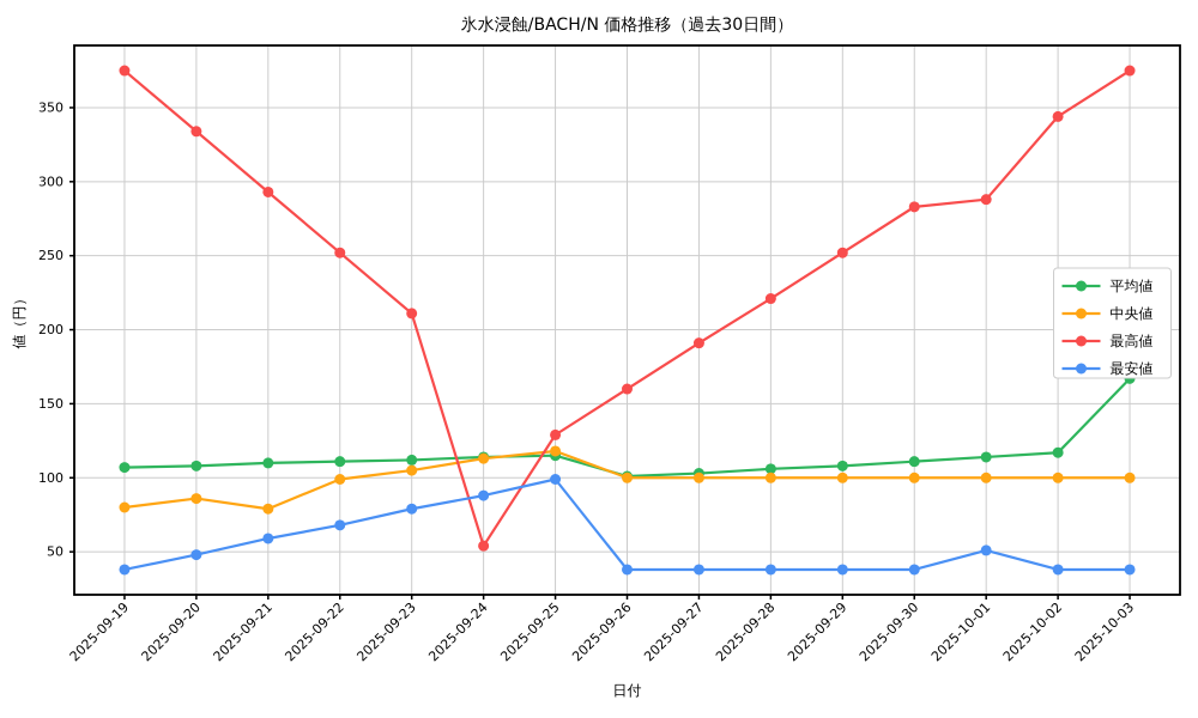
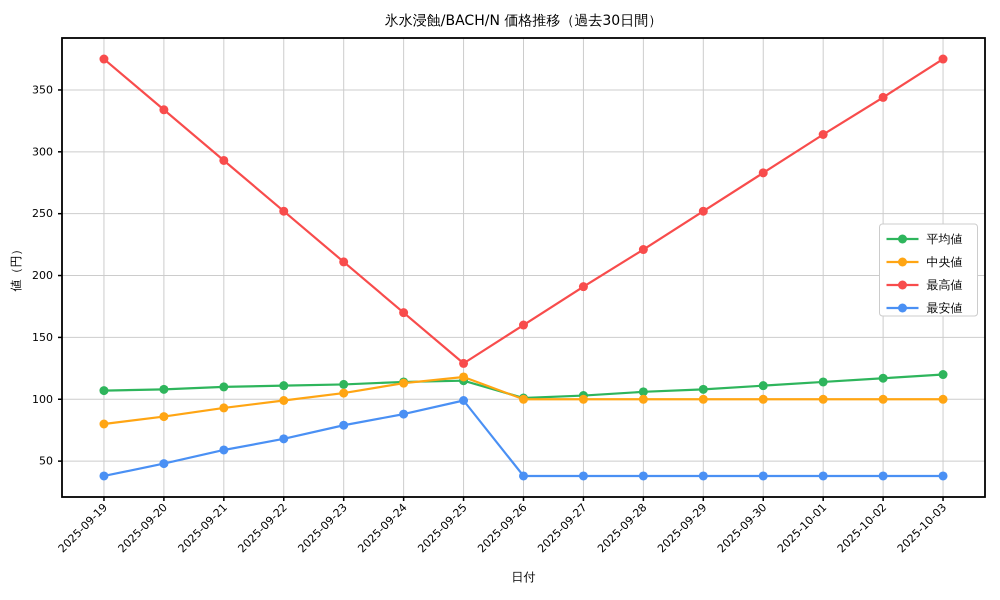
中央値/2025-09-21: 79 -> 93
最高値/2025-09-24: 54 -> 170
最高値/2025-10-01: 288 -> 314
最安値/2025-10-01: 51 -> 38
平均値/2025-10-03: 167 -> 120
